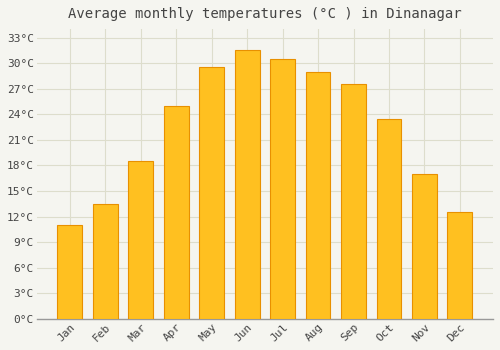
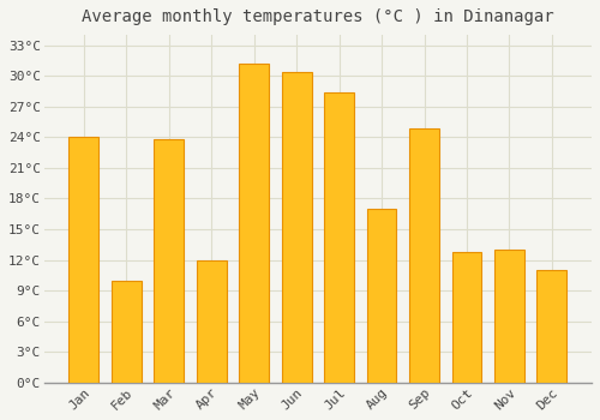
Jan: 11.0°C -> 24.0°C
Feb: 13.5°C -> 10.0°C
Mar: 18.5°C -> 23.8°C
Apr: 25.0°C -> 12.0°C
May: 29.5°C -> 31.2°C
Jun: 31.5°C -> 30.4°C
Jul: 30.5°C -> 28.4°C
Aug: 29.0°C -> 17.0°C
Sep: 27.5°C -> 24.8°C
Oct: 23.5°C -> 12.8°C
Nov: 17.0°C -> 13.0°C
Dec: 12.5°C -> 11.0°C
